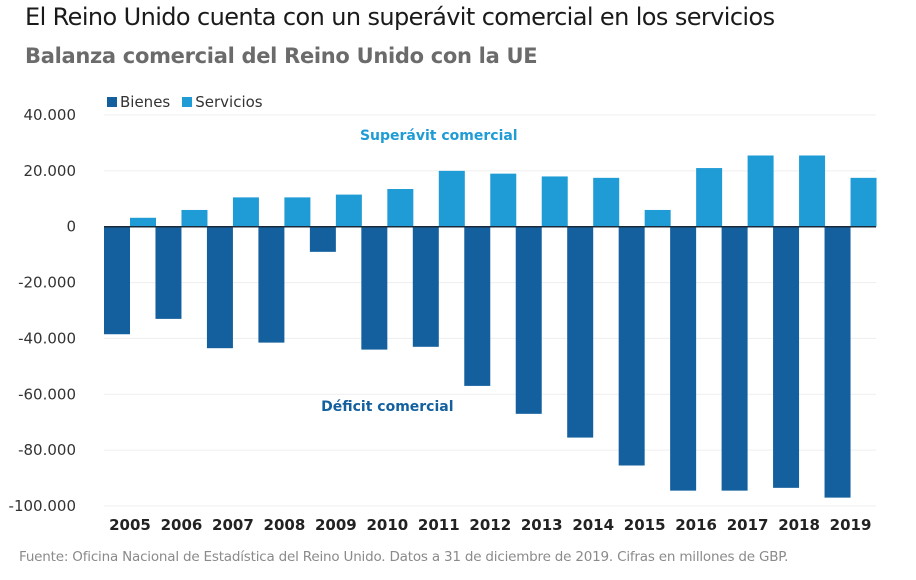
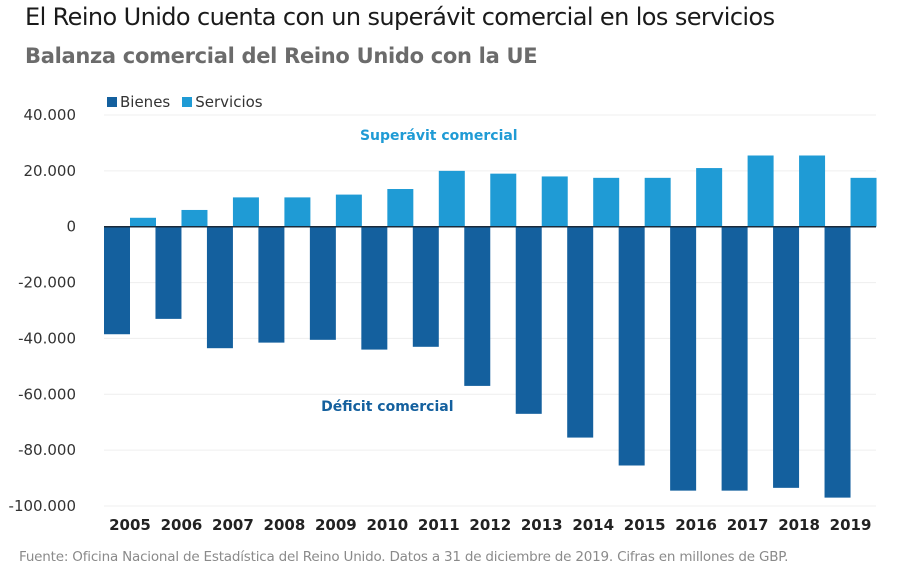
Bienes/2009: -9000 -> -40000
Servicios/2015: 6000 -> 18000
